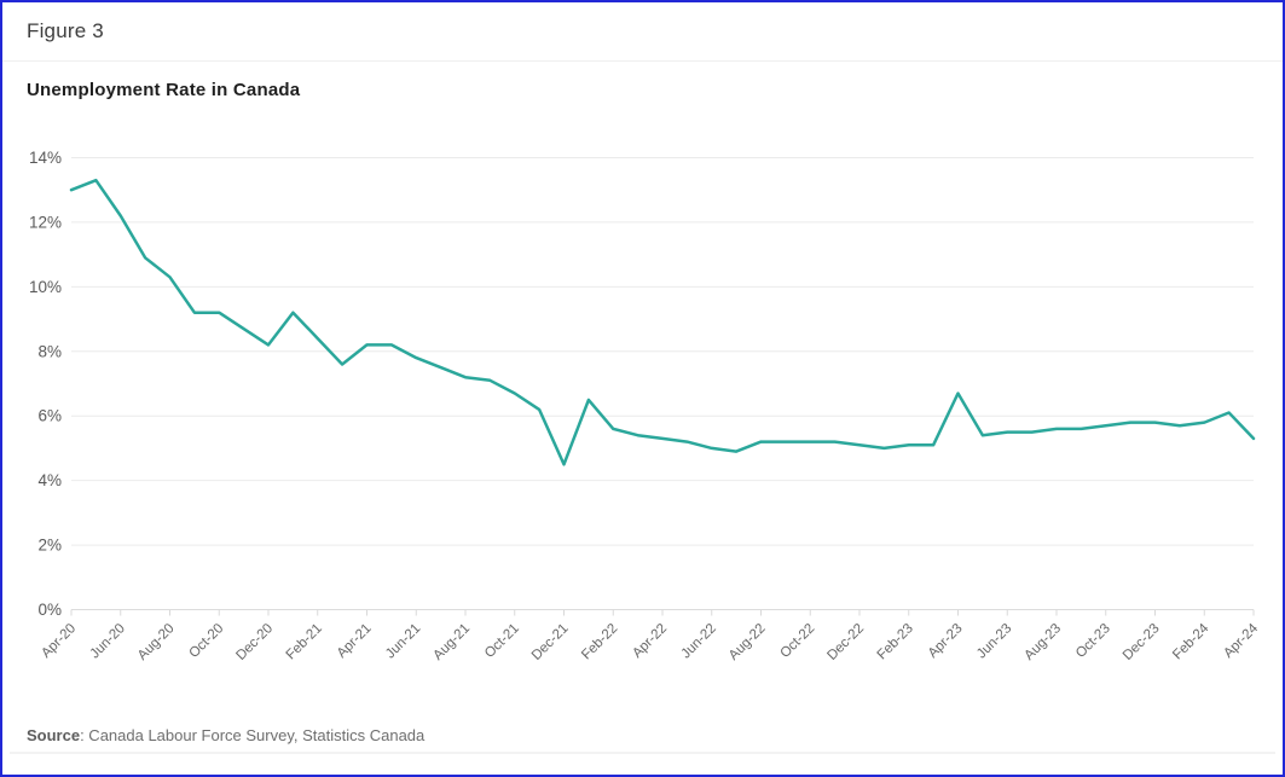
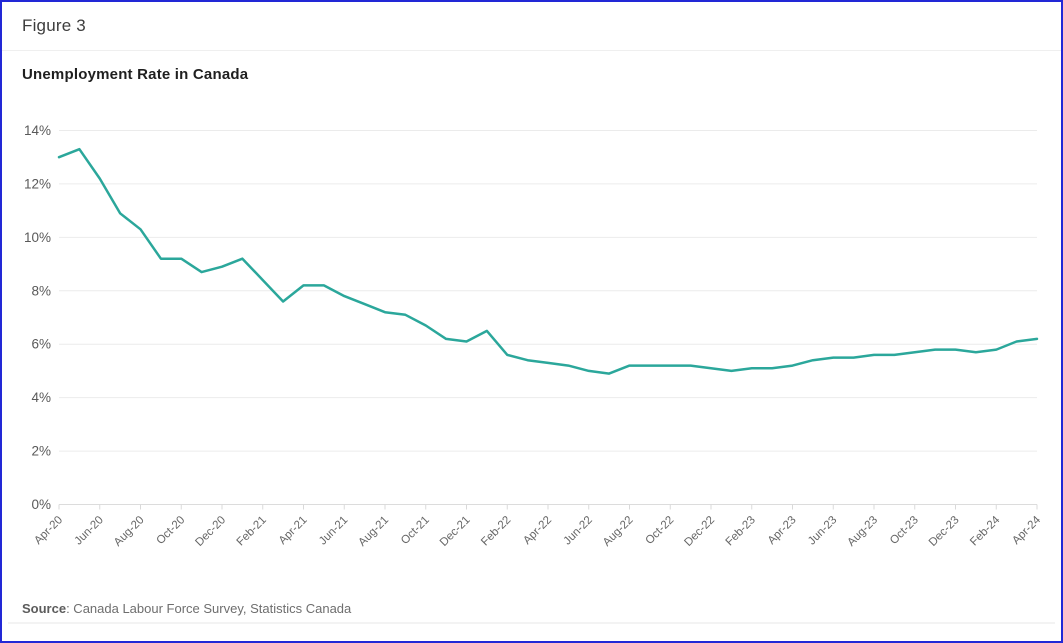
Dec-20: 8.2% -> 8.9%
Dec-21: 4.5% -> 6.1%
Apr-23: 6.7% -> 5.2%
Apr-24: 5.3% -> 6.2%
